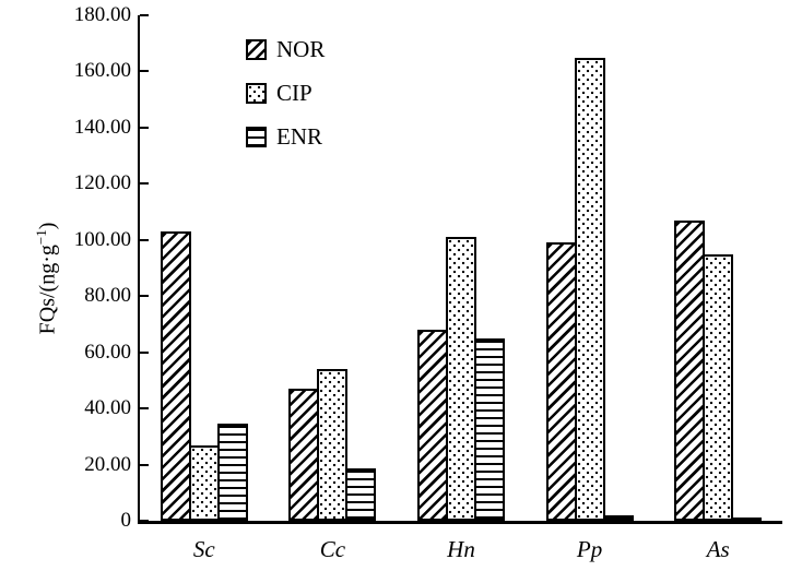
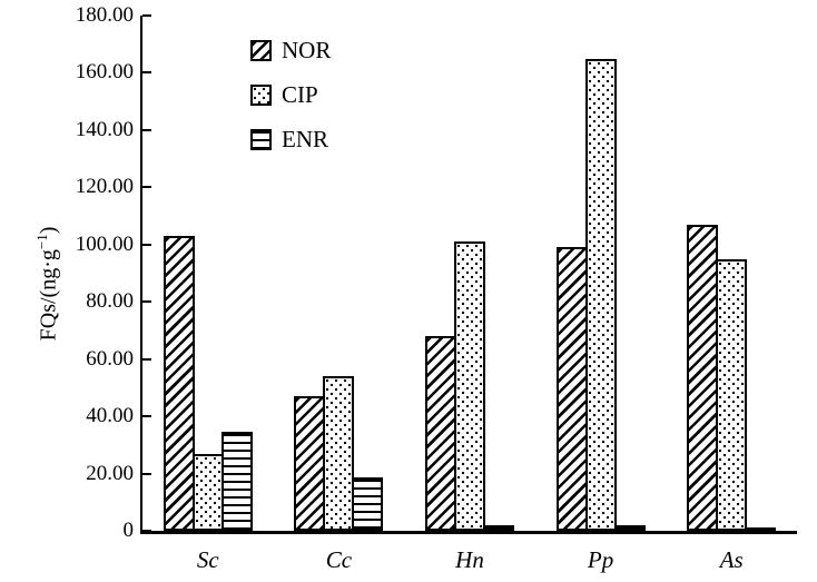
ENR/Hn: 65 -> 2
